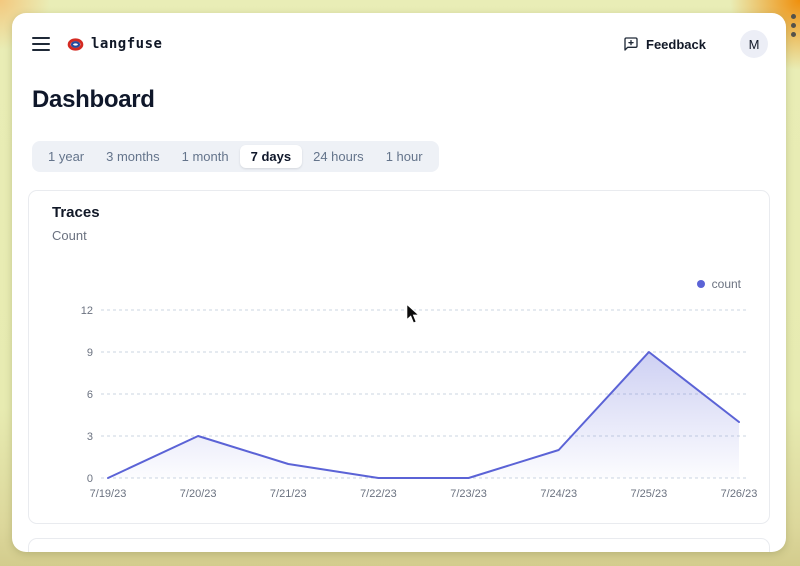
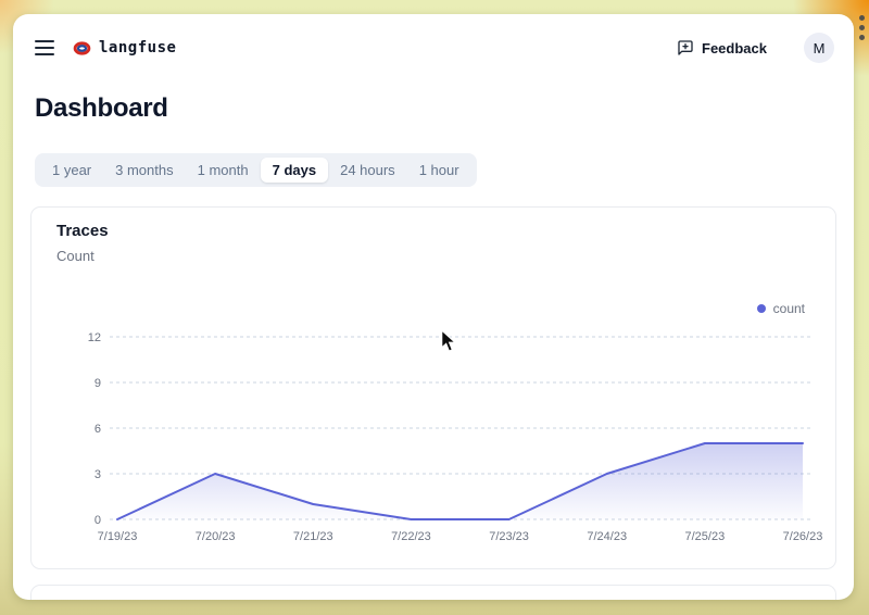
7/24/23: 2 -> 3
7/25/23: 9 -> 5
7/26/23: 4 -> 5
